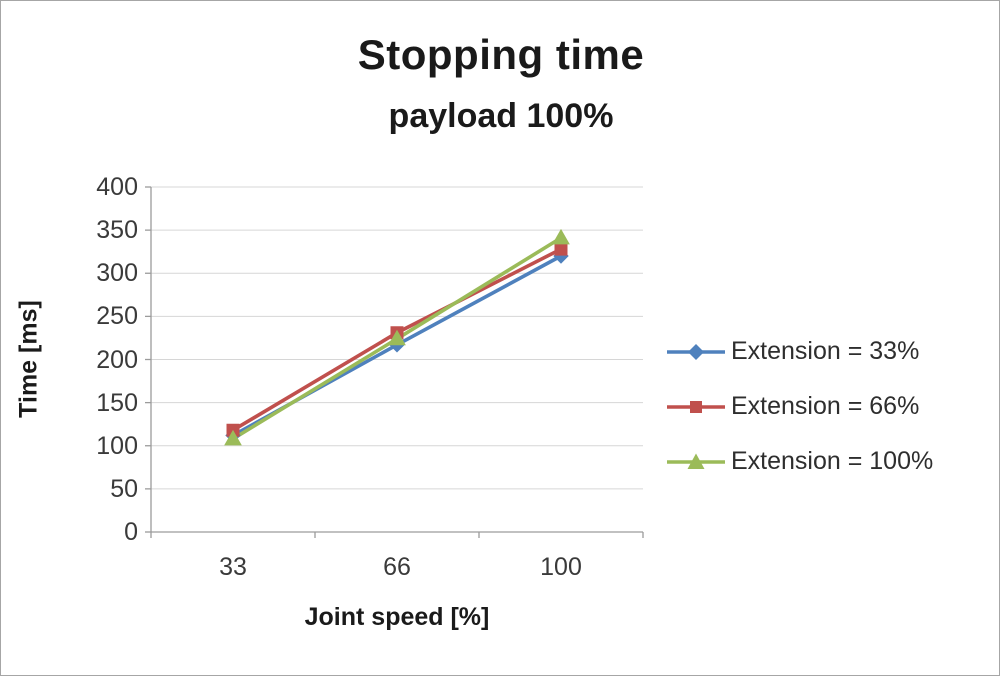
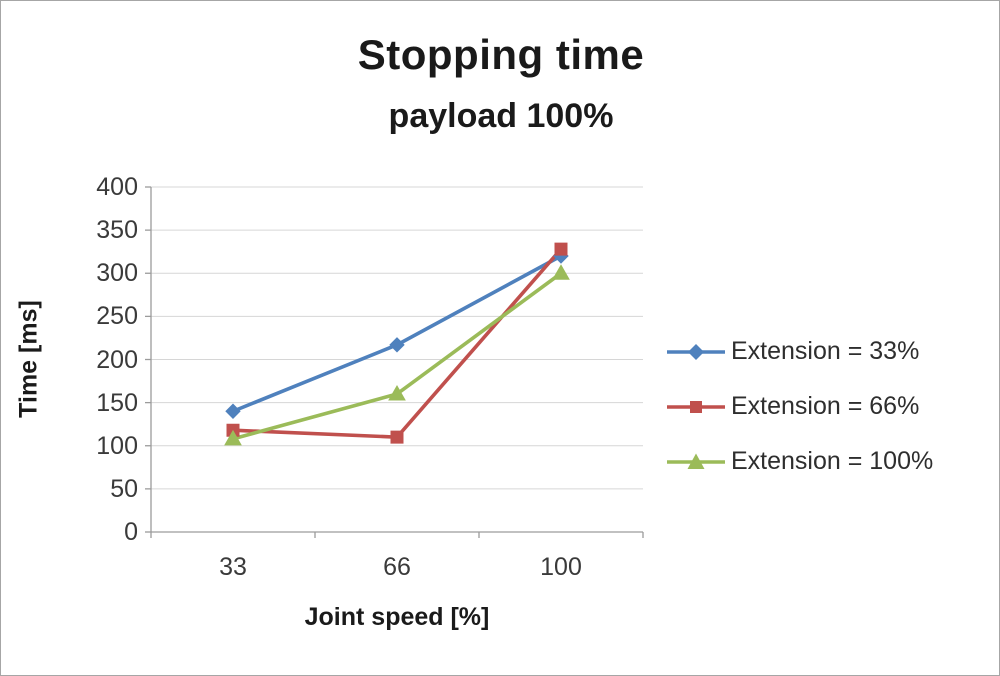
Extension = 33%/33: 110 -> 140
Extension = 66%/66: 230 -> 110
Extension = 100%/66: 220 -> 160
Extension = 100%/100: 340 -> 300
